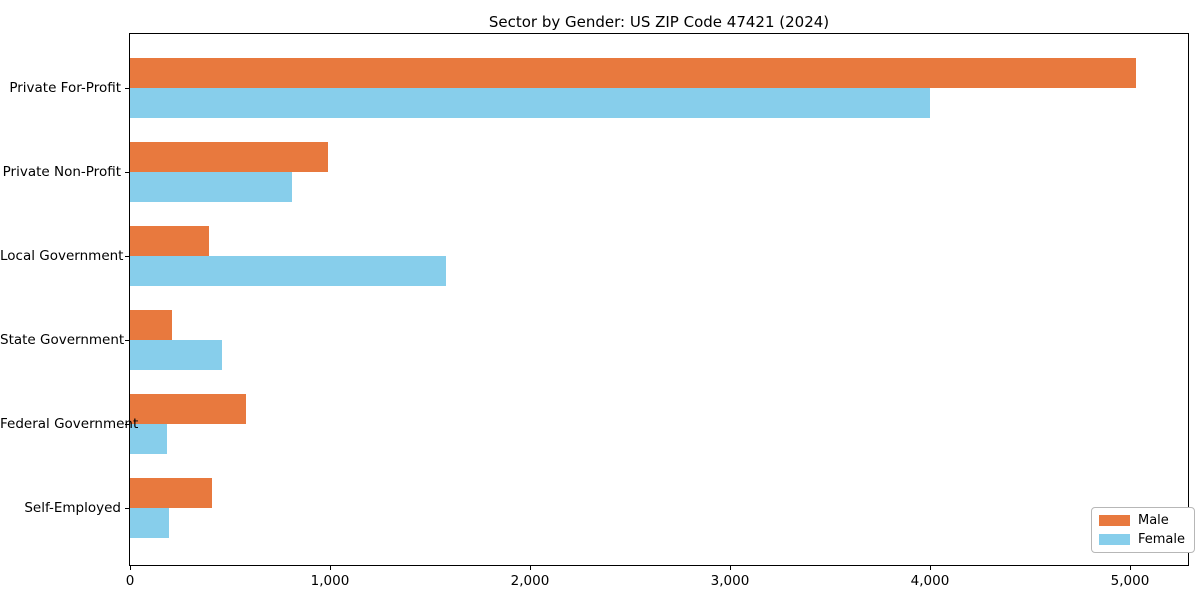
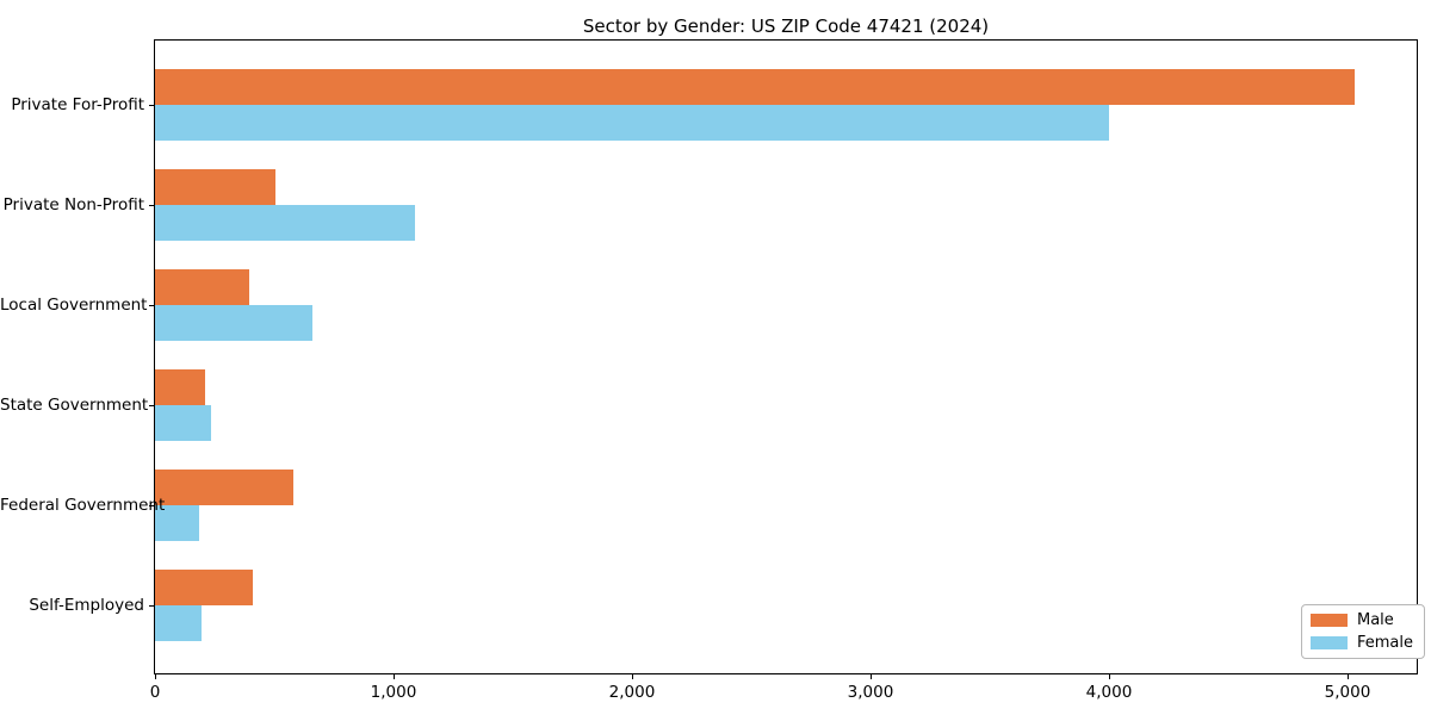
Male/Private Non-Profit: 990 -> 500
Female/Private Non-Profit: 810 -> 1090
Female/Local Government: 1580 -> 660
Female/State Government: 460 -> 240
